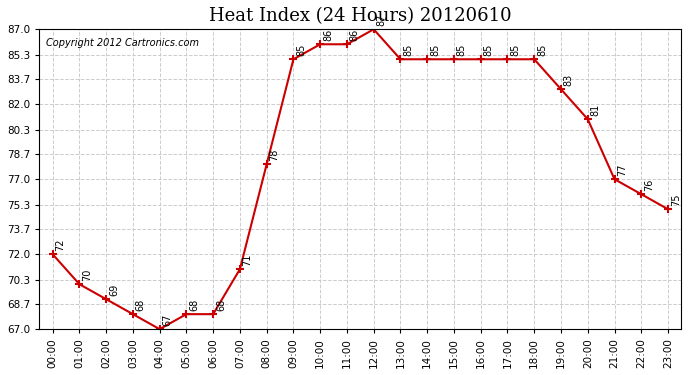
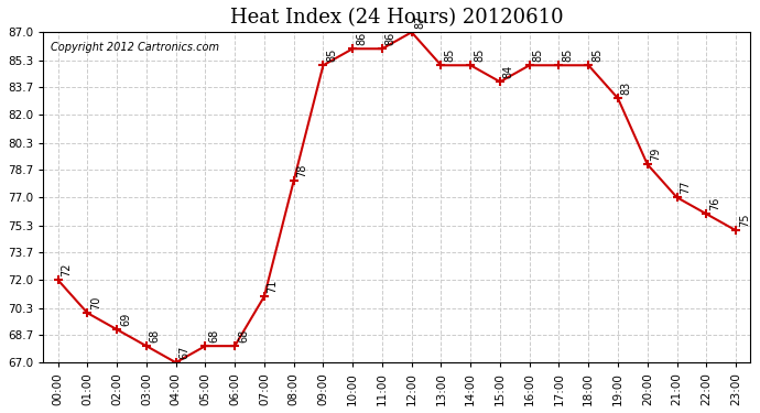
15:00: 85 -> 84
20:00: 81 -> 79
